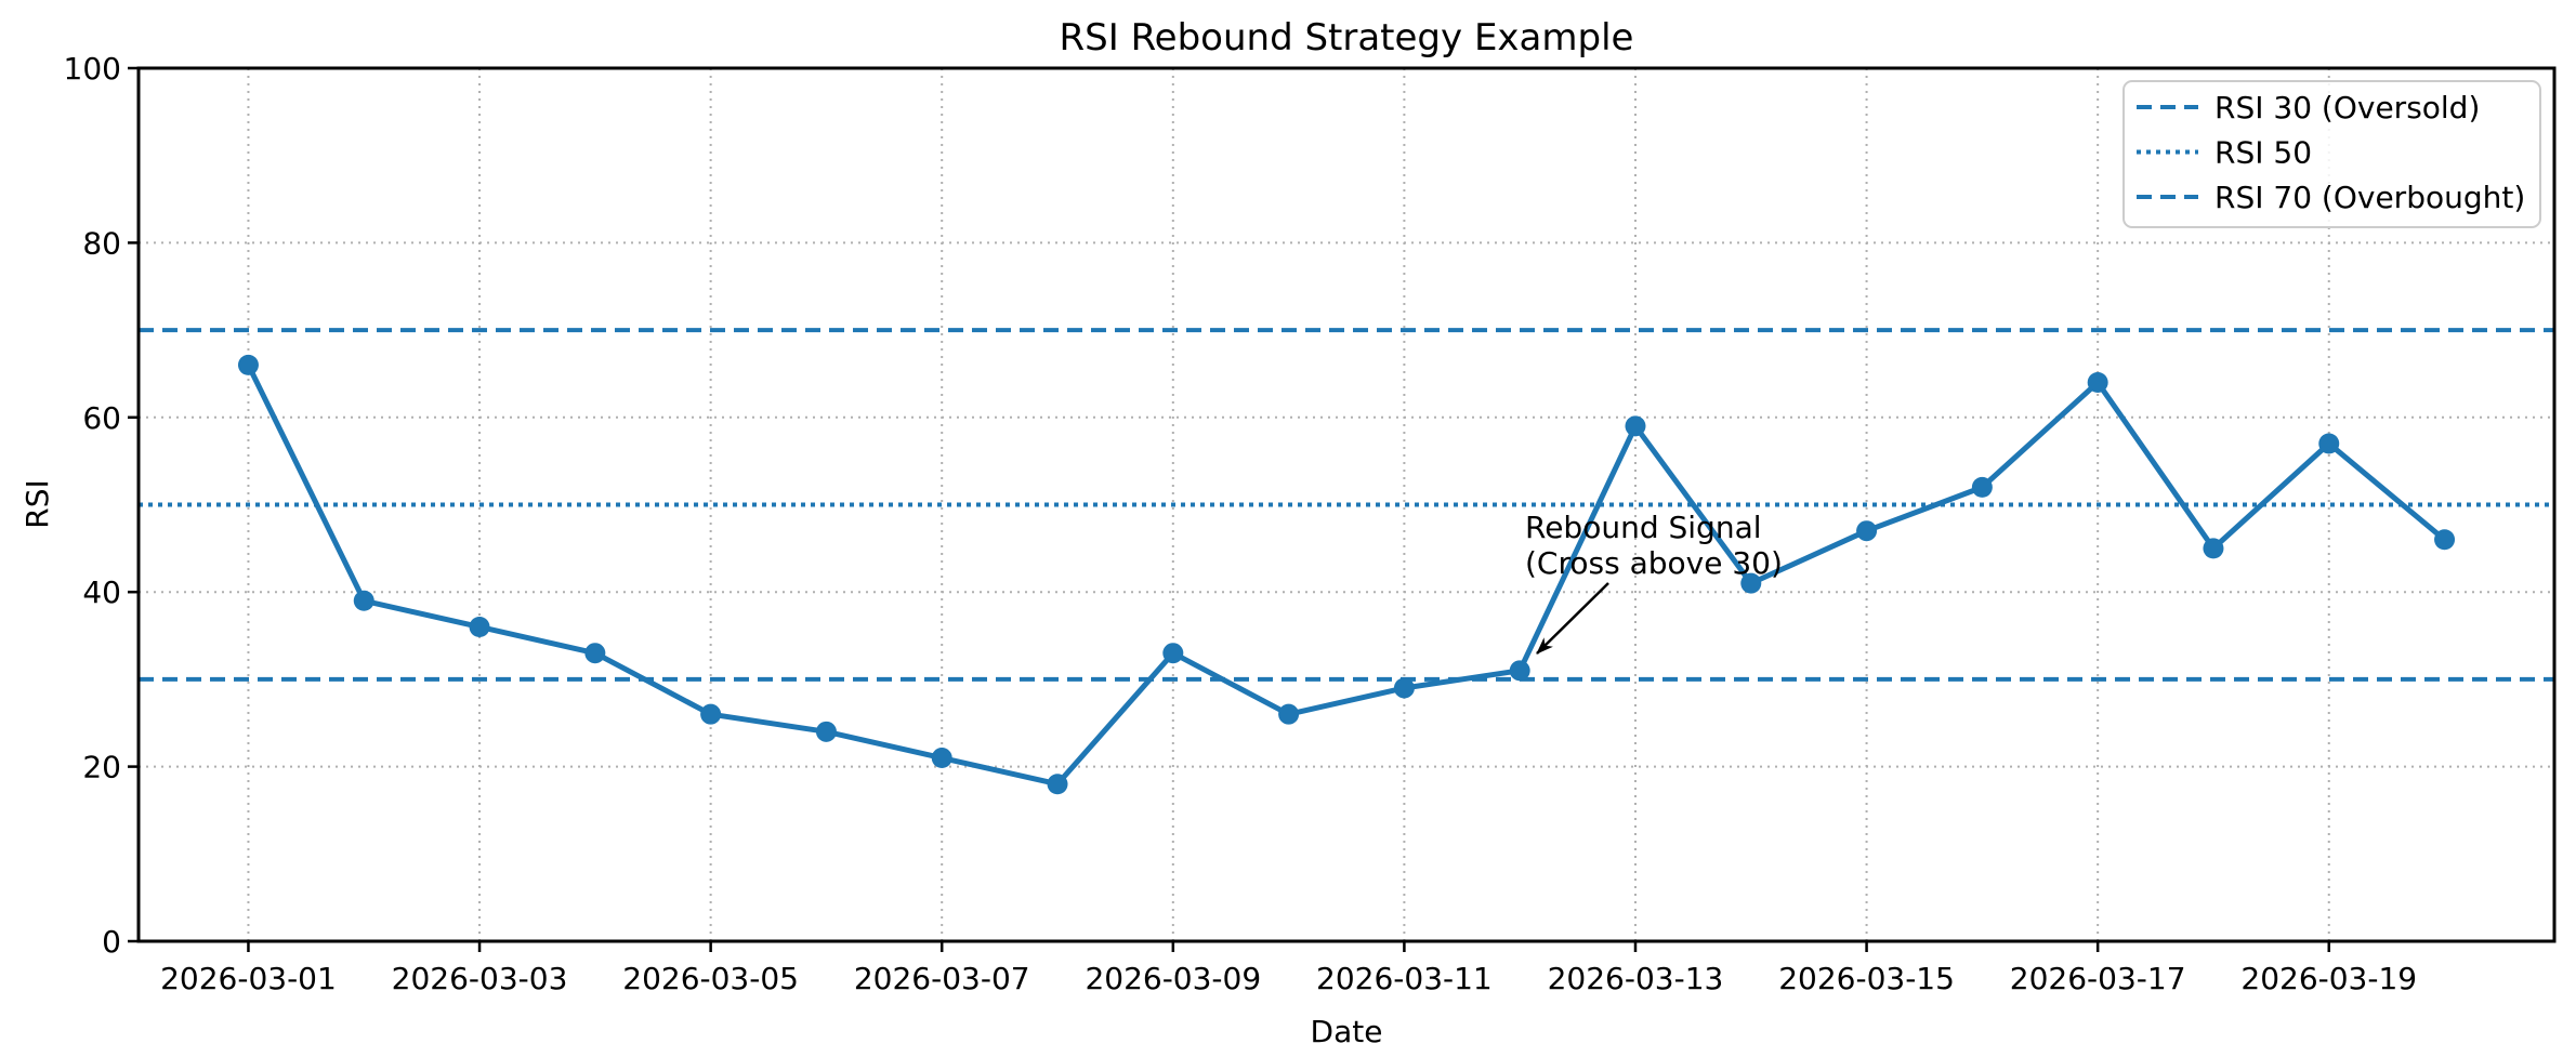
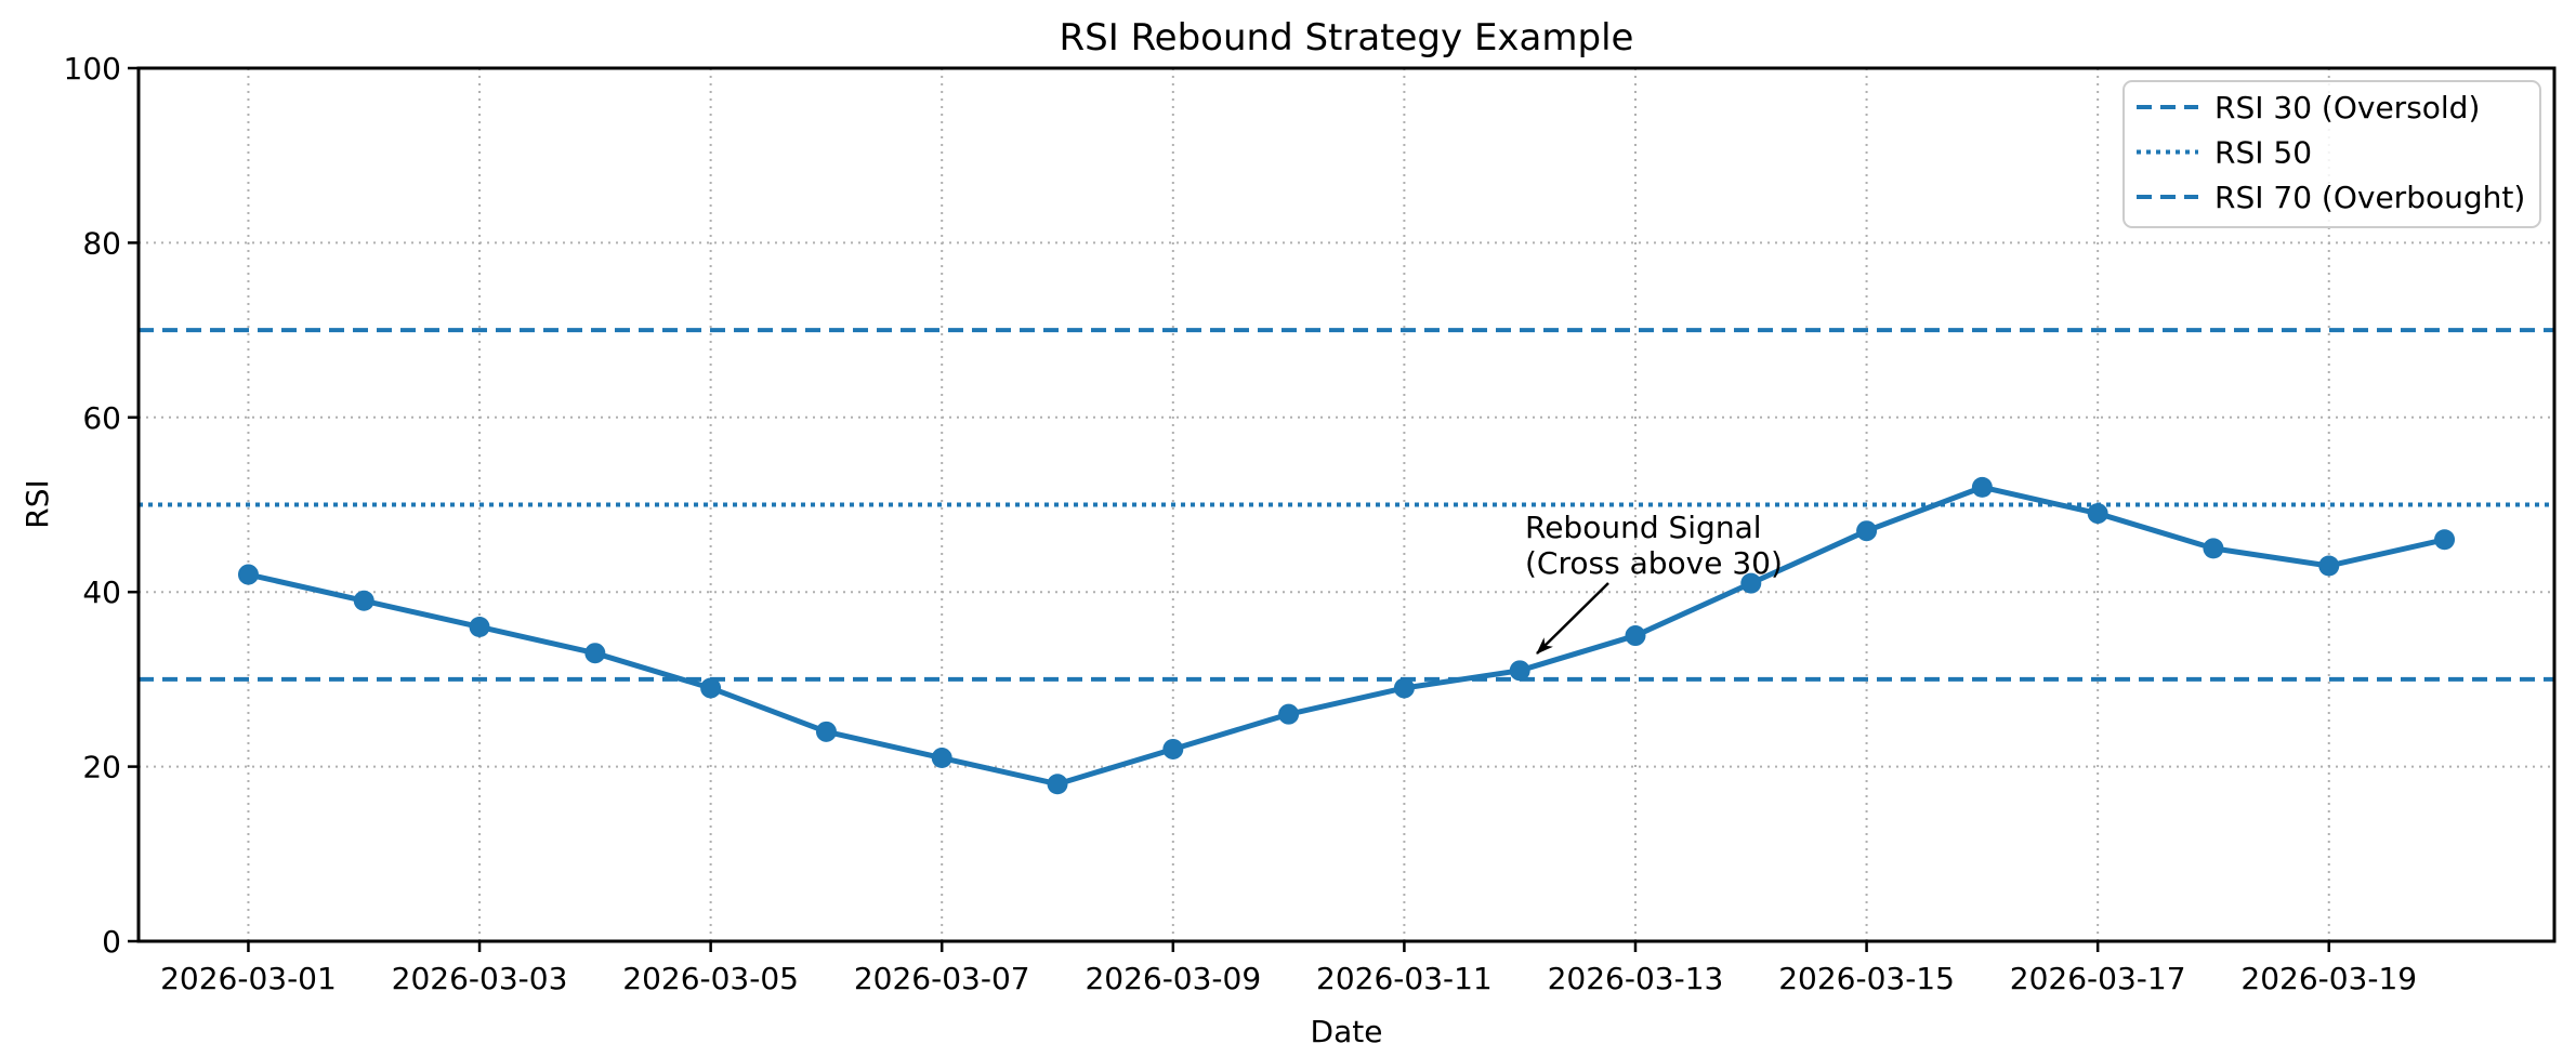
2026-03-01: 66 -> 42
2026-03-05: 26 -> 29
2026-03-09: 33 -> 22
2026-03-13: 59 -> 35
2026-03-17: 64 -> 49
2026-03-19: 57 -> 43
